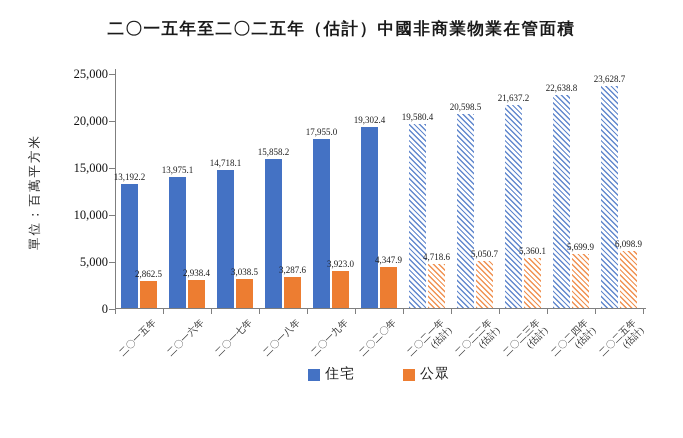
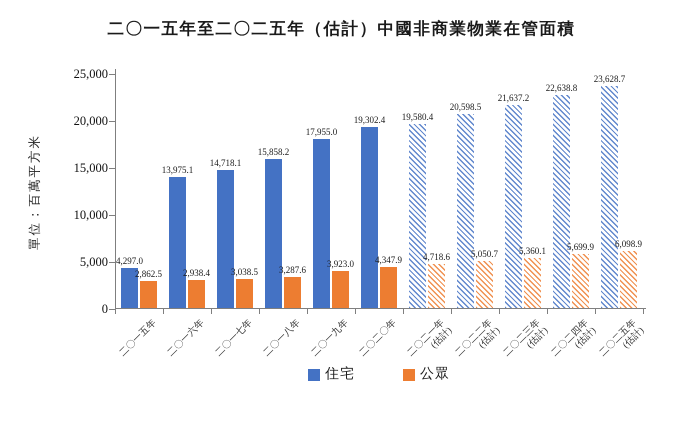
住宅/二〇一五年: 13,192.2 -> 4,297.0
